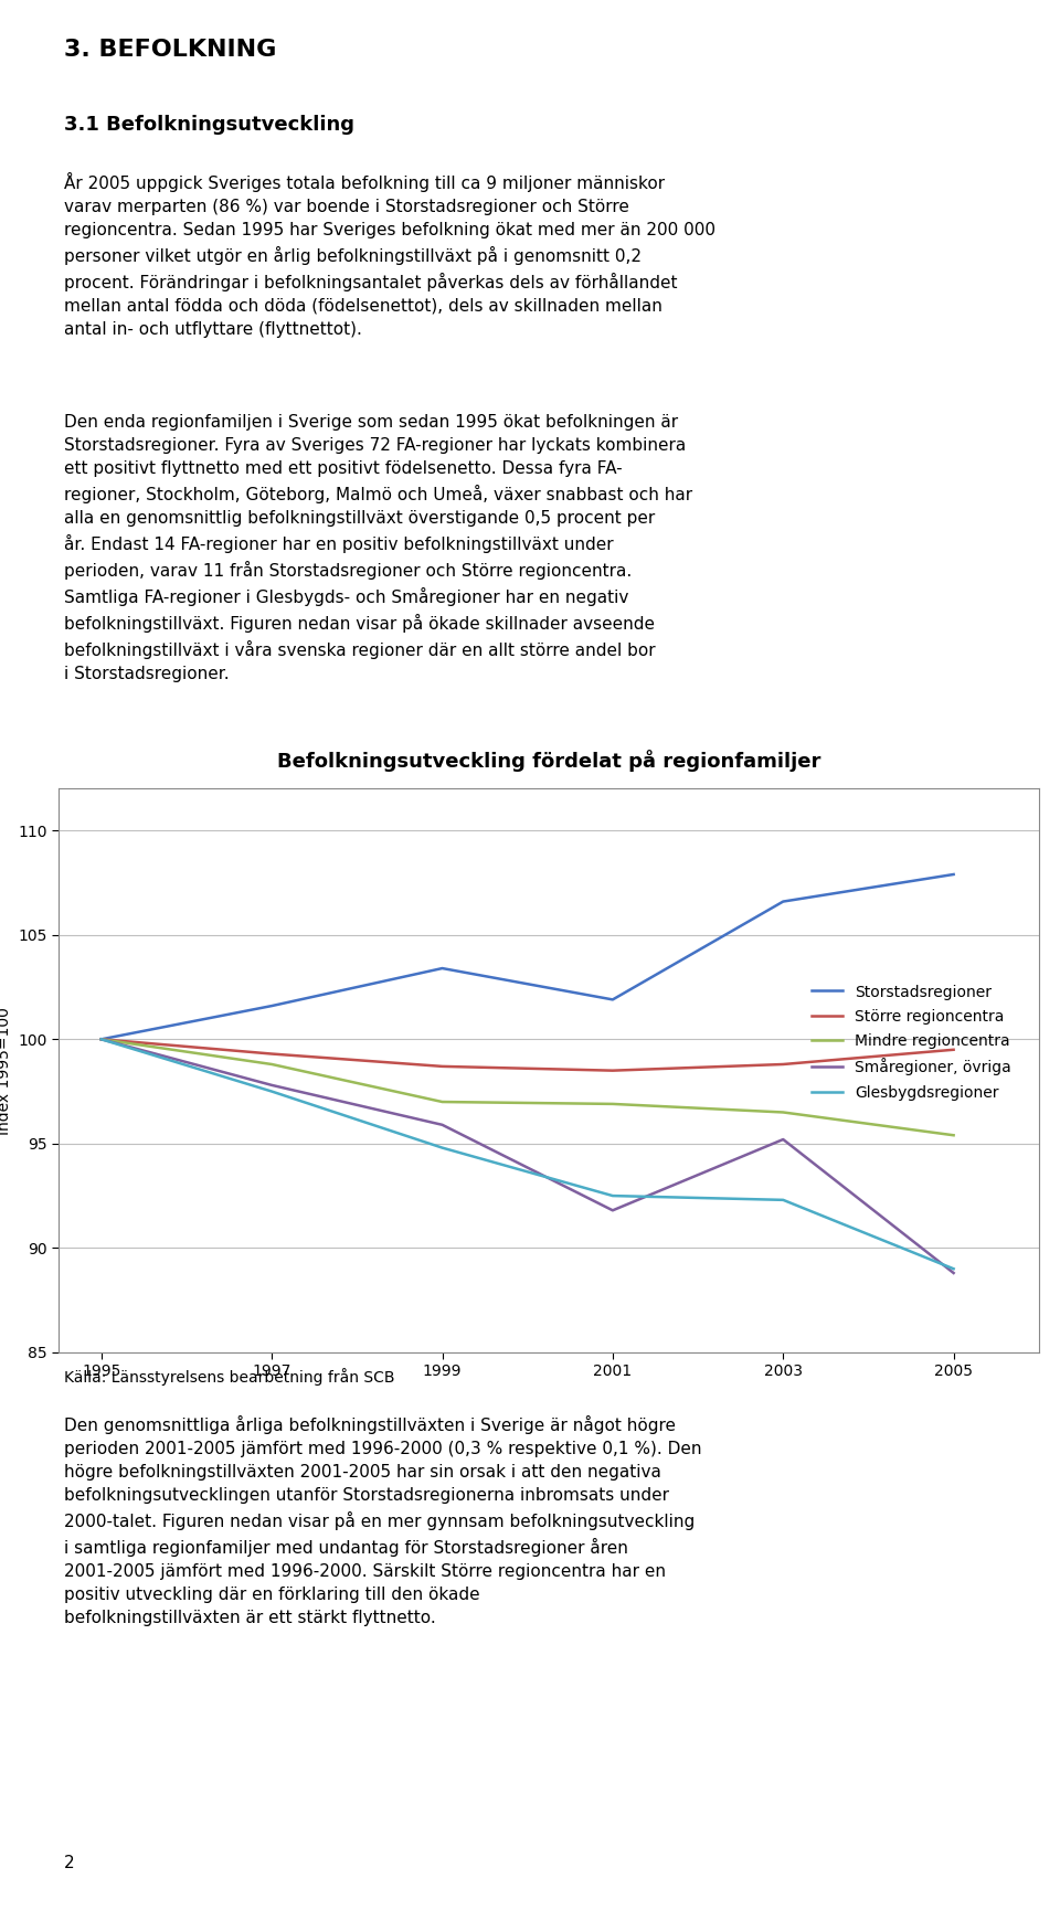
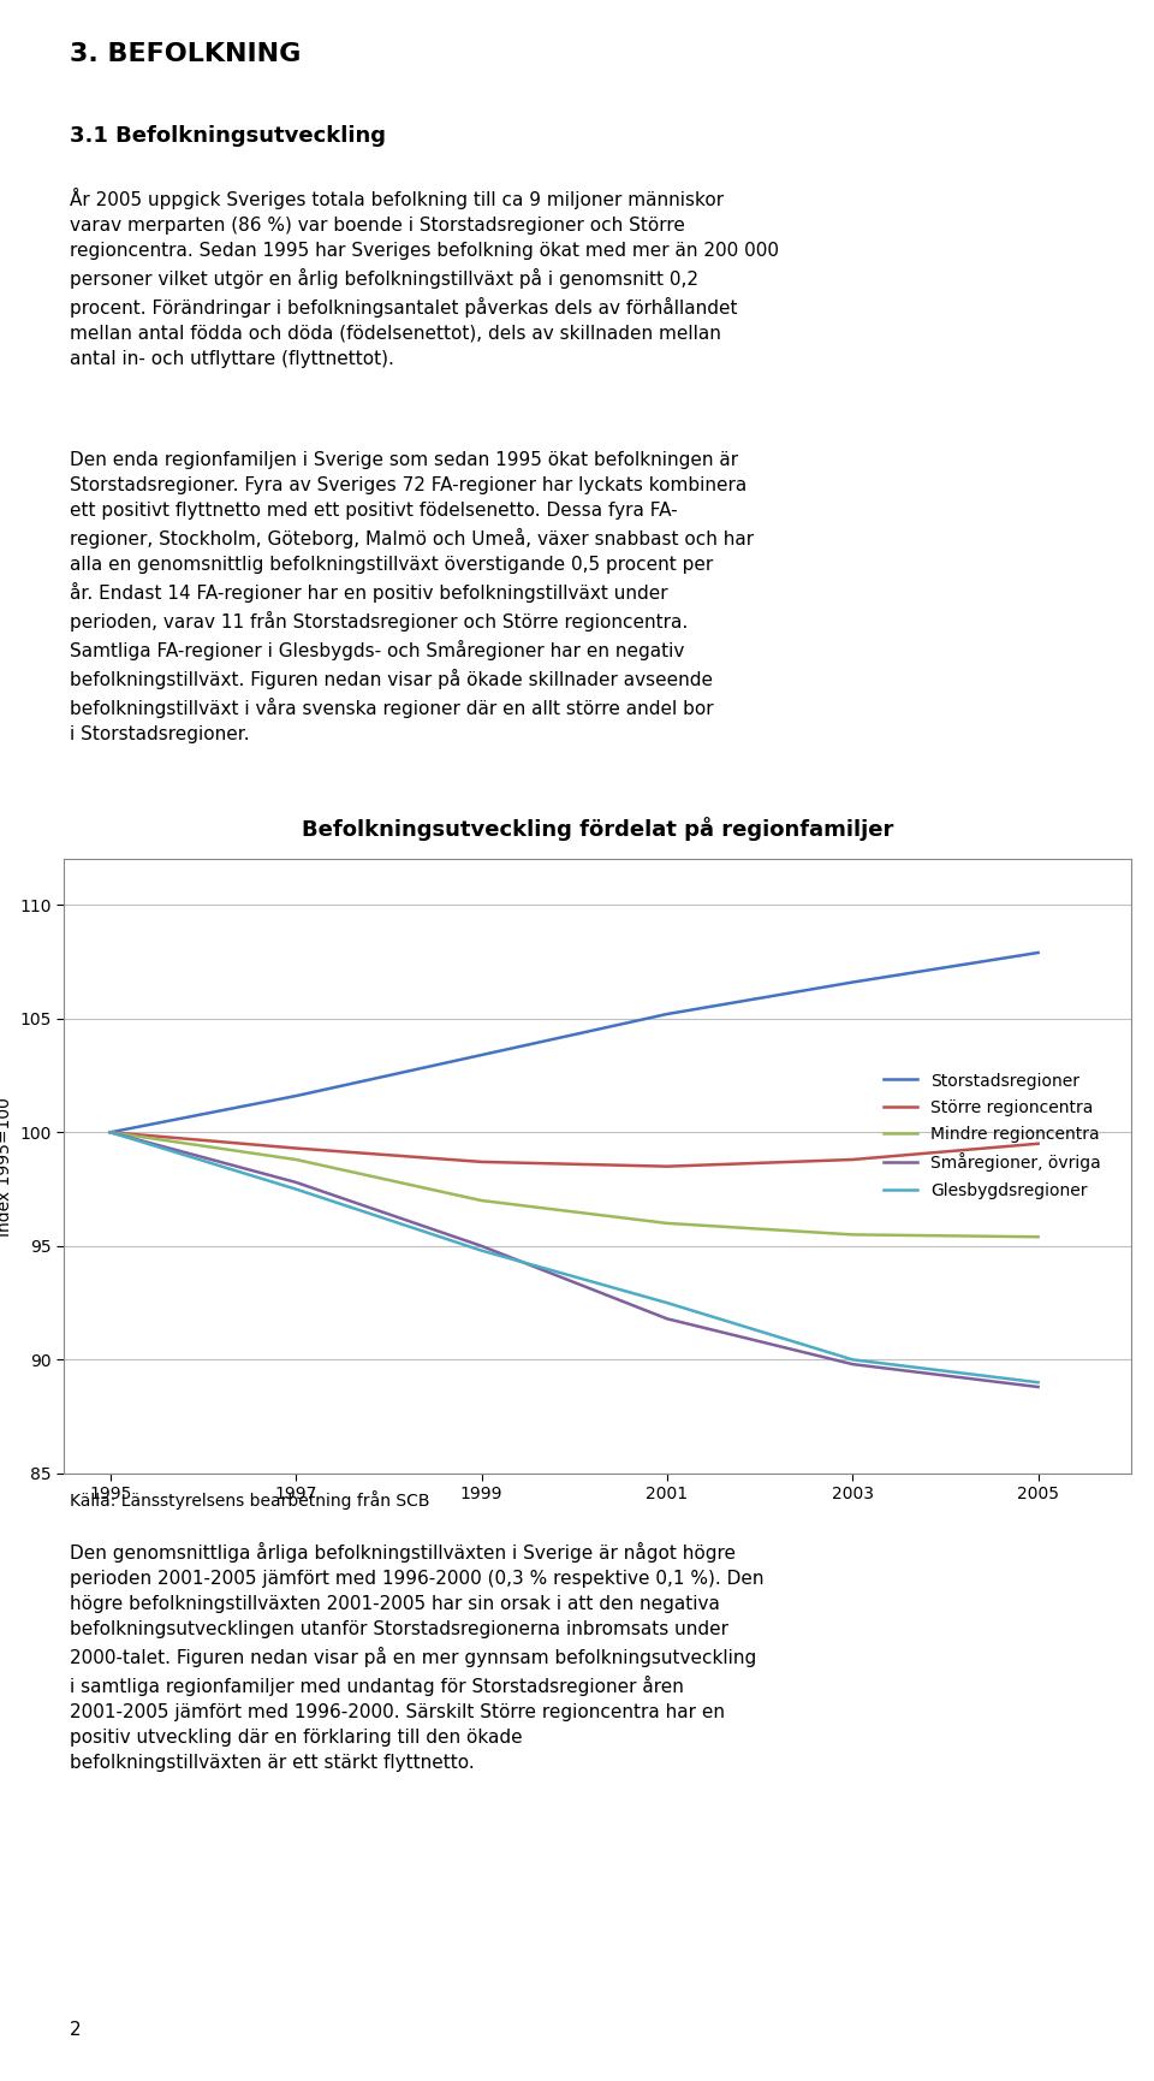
Småregioner, övriga/1999: 95.9 -> 95.0
Storstadsregioner/2001: 101.9 -> 105.2
Mindre regioncentra/2001: 96.9 -> 96.0
Mindre regioncentra/2003: 96.5 -> 95.5
Småregioner, övriga/2003: 95.2 -> 89.8
Glesbygdsregioner/2003: 92.3 -> 90.0
